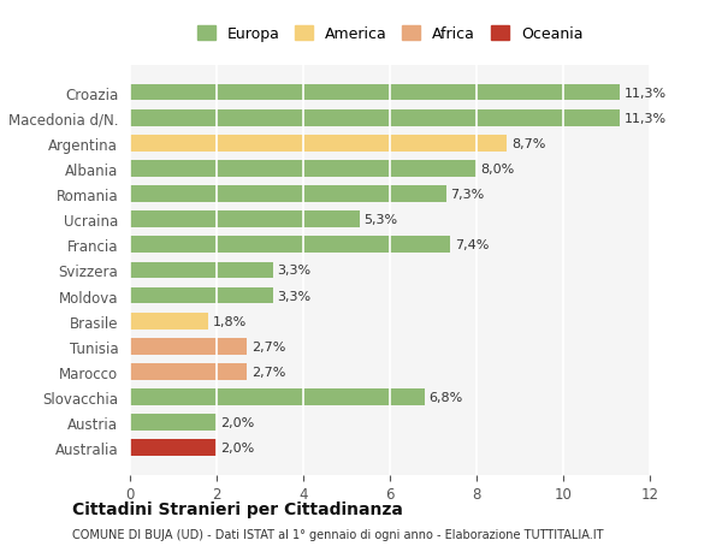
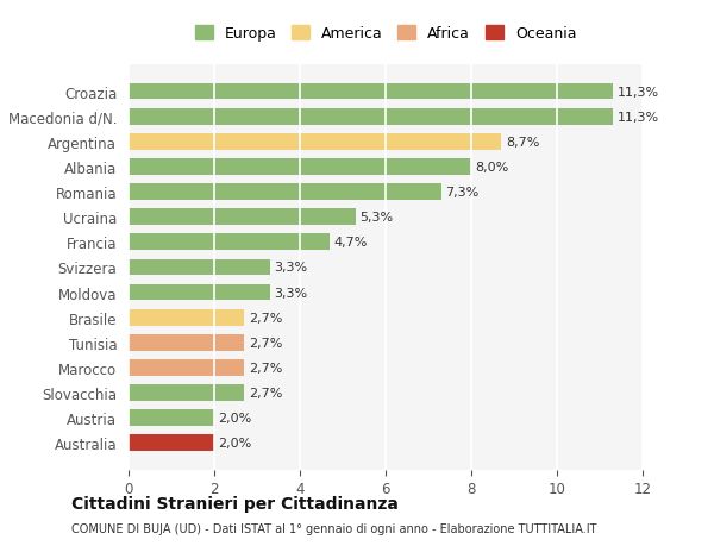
Francia: 7,4% -> 4,7%
Brasile: 1,8% -> 2,7%
Slovacchia: 6,8% -> 2,7%
